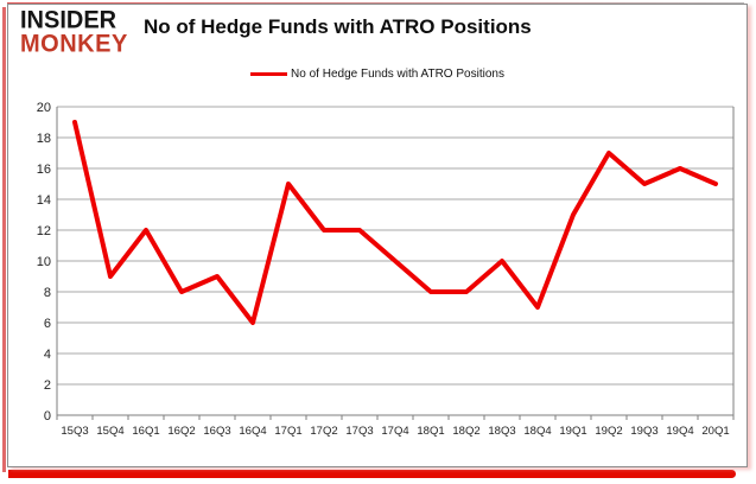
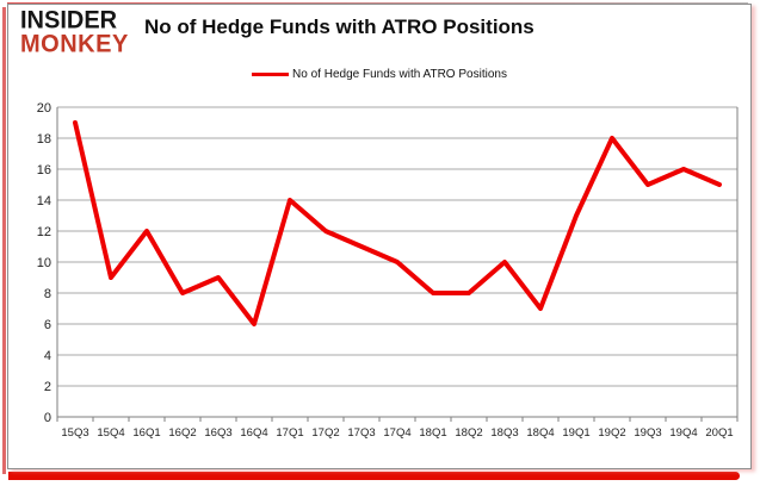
17Q1: 15 -> 14
17Q3: 12 -> 11
19Q2: 17 -> 18
